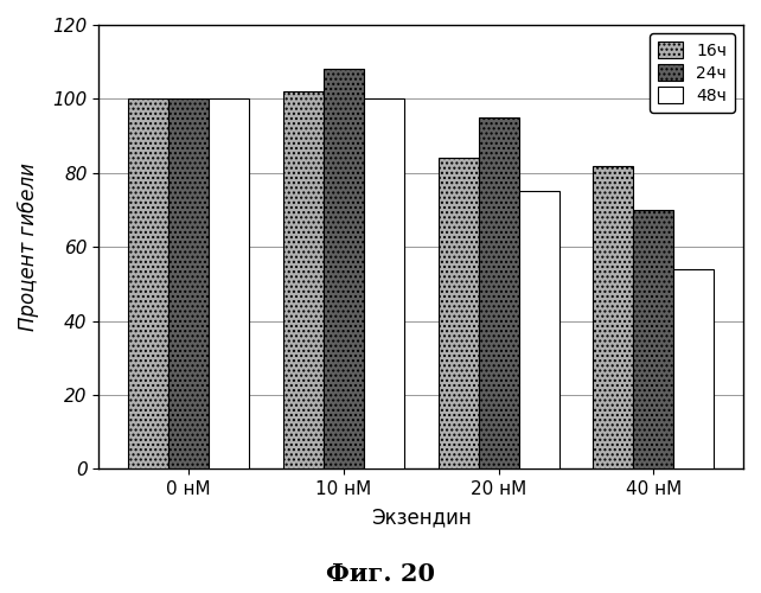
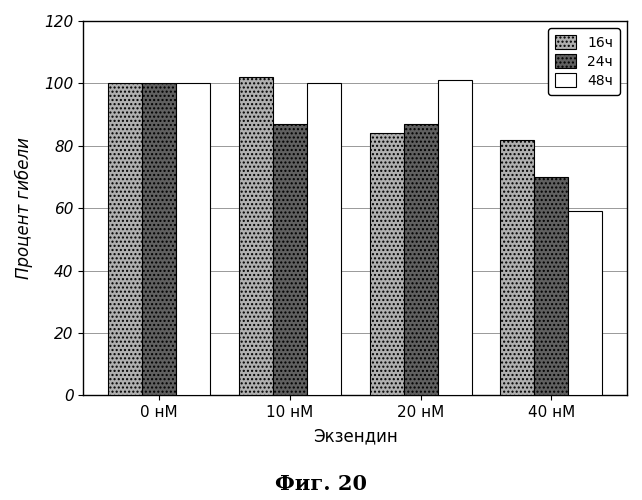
24ч/10 нМ: 108 -> 87
24ч/20 нМ: 95 -> 87
48ч/20 нМ: 75 -> 101
48ч/40 нМ: 54 -> 59
